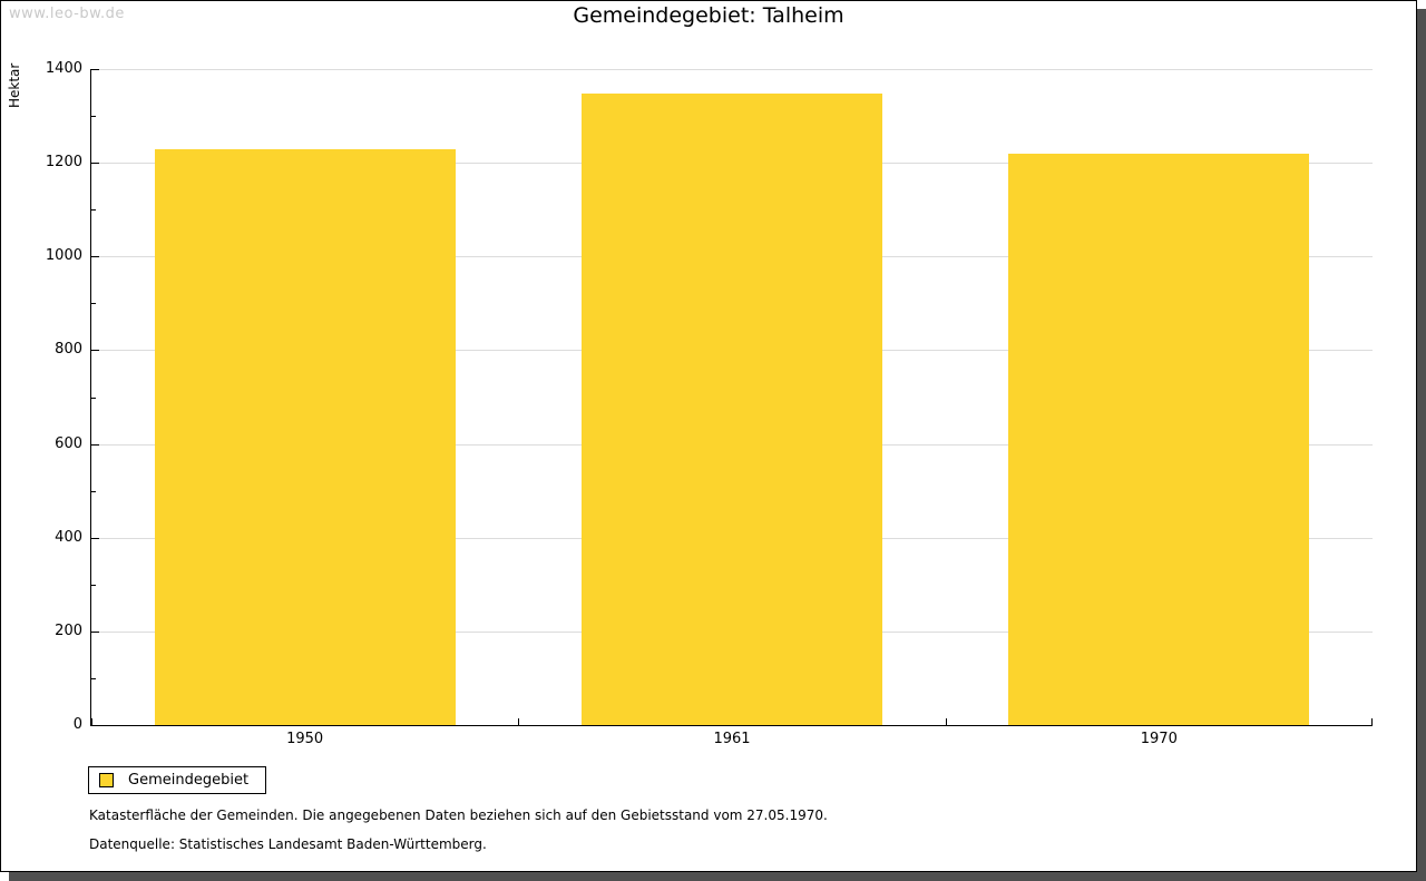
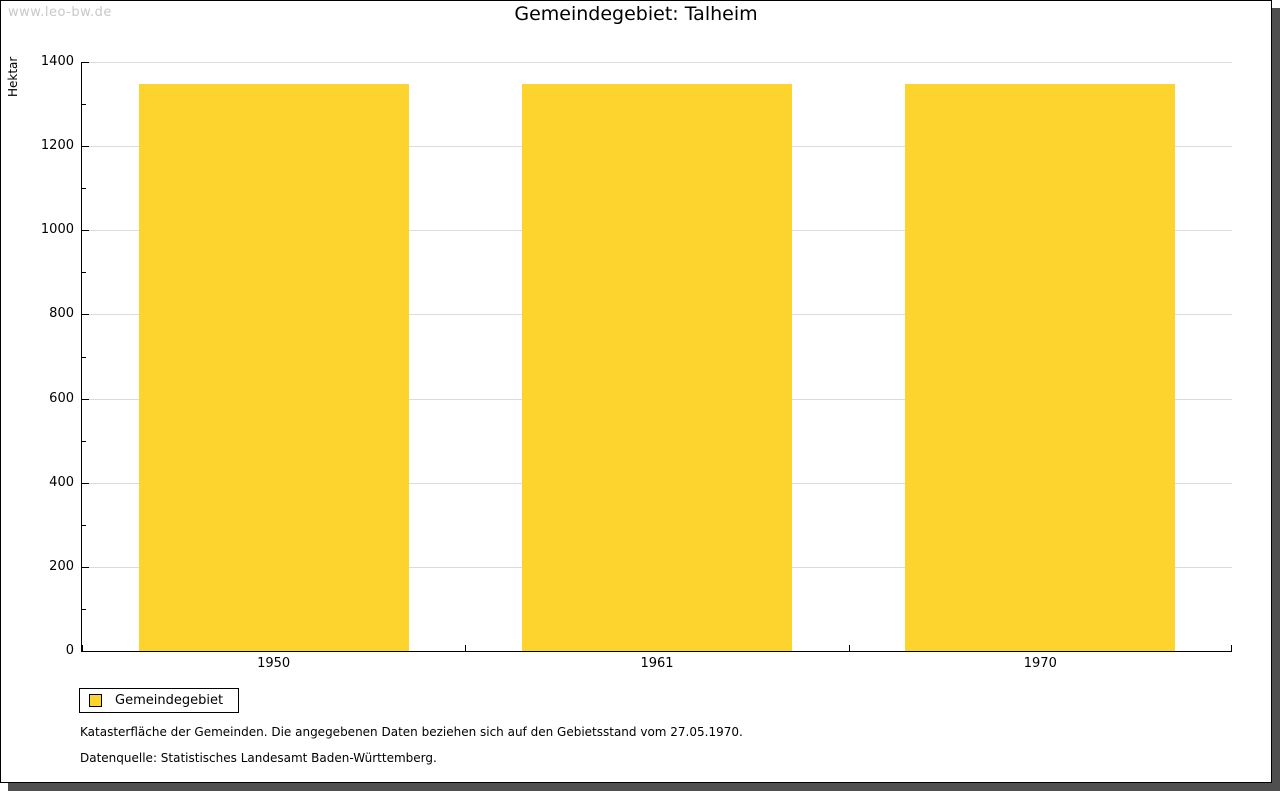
1950: 1230 -> 1350
1970: 1220 -> 1350
